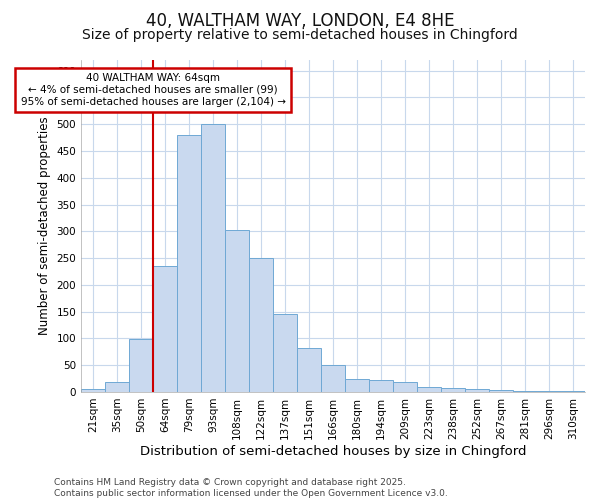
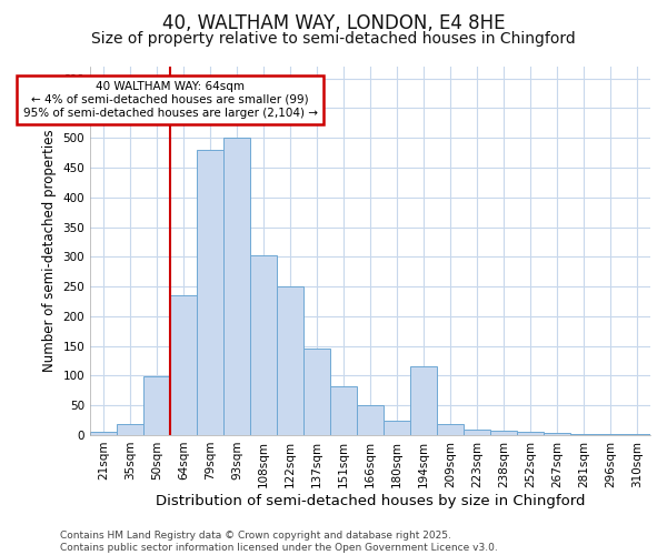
194sqm: 22 -> 116
